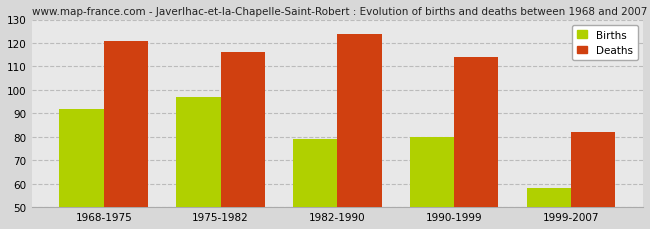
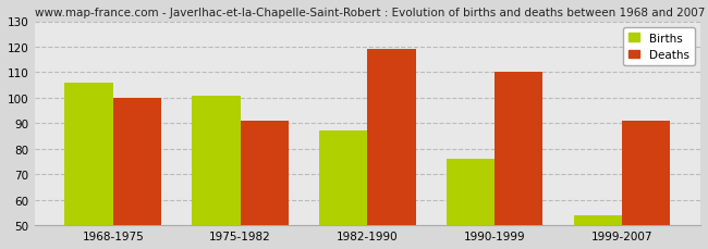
Births/1968-1975: 92 -> 106
Deaths/1968-1975: 121 -> 100
Births/1975-1982: 97 -> 101
Deaths/1975-1982: 116 -> 91
Births/1982-1990: 79 -> 87
Deaths/1982-1990: 124 -> 119
Births/1990-1999: 80 -> 76
Deaths/1990-1999: 114 -> 110
Births/1999-2007: 58 -> 54
Deaths/1999-2007: 82 -> 91
